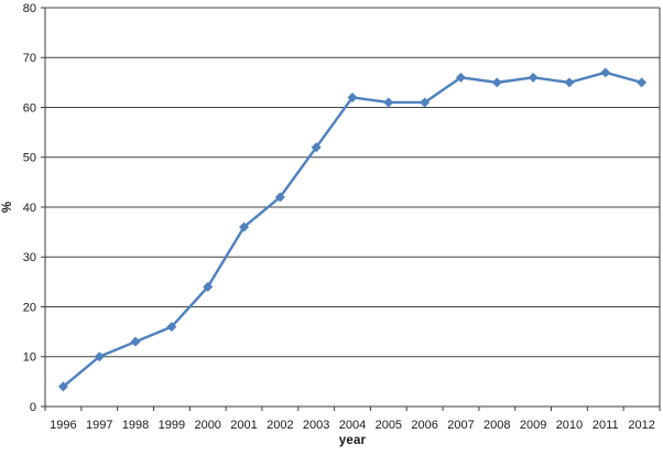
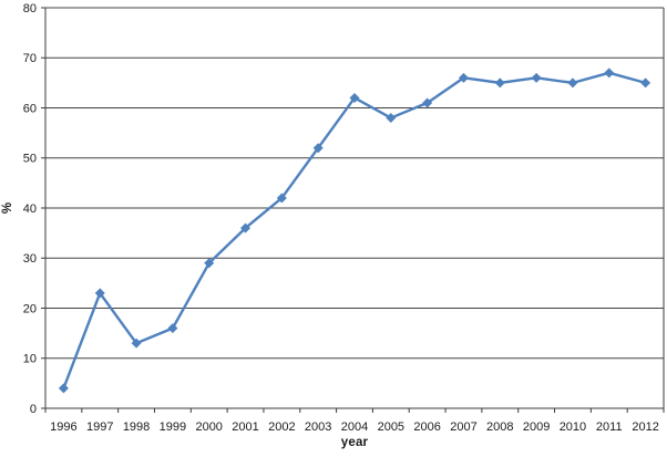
1997: 10 -> 23
2000: 24 -> 29
2005: 61 -> 58
